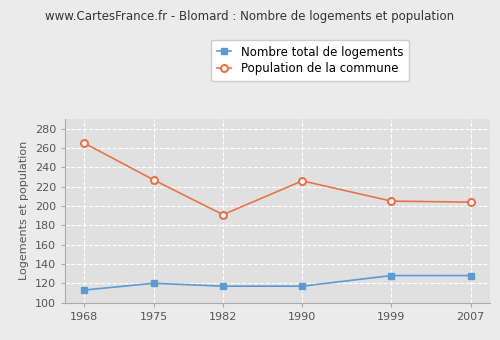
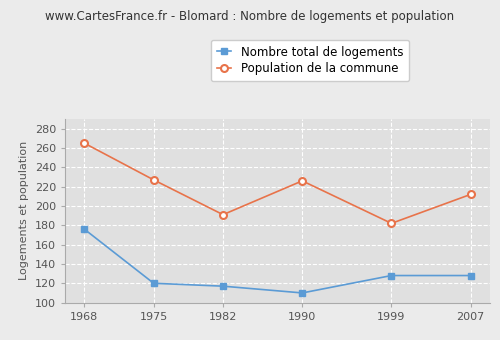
Nombre total de logements/1968: 113 -> 176
Nombre total de logements/1990: 117 -> 110
Population de la commune/1999: 205 -> 182
Population de la commune/2007: 204 -> 212
